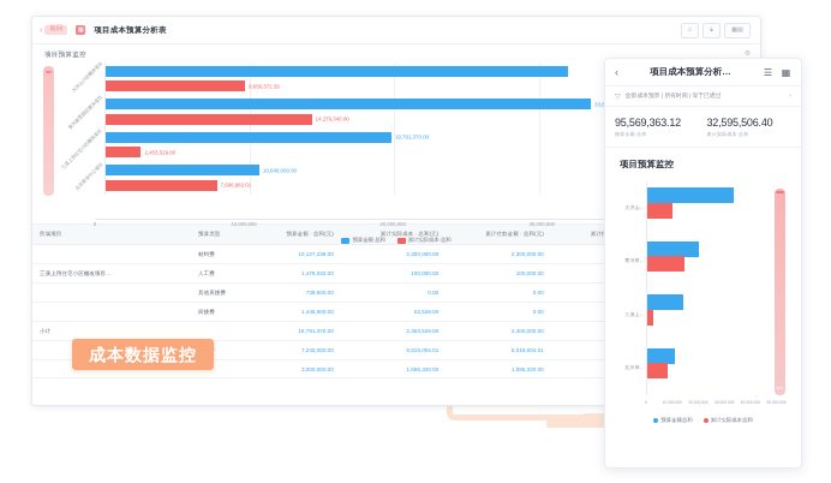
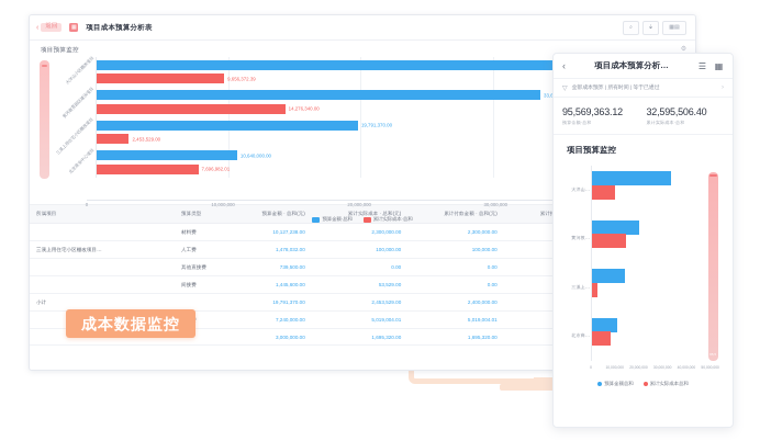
预算金额·总和/大洋山小区棚改项目: 32000000 -> 42000000
